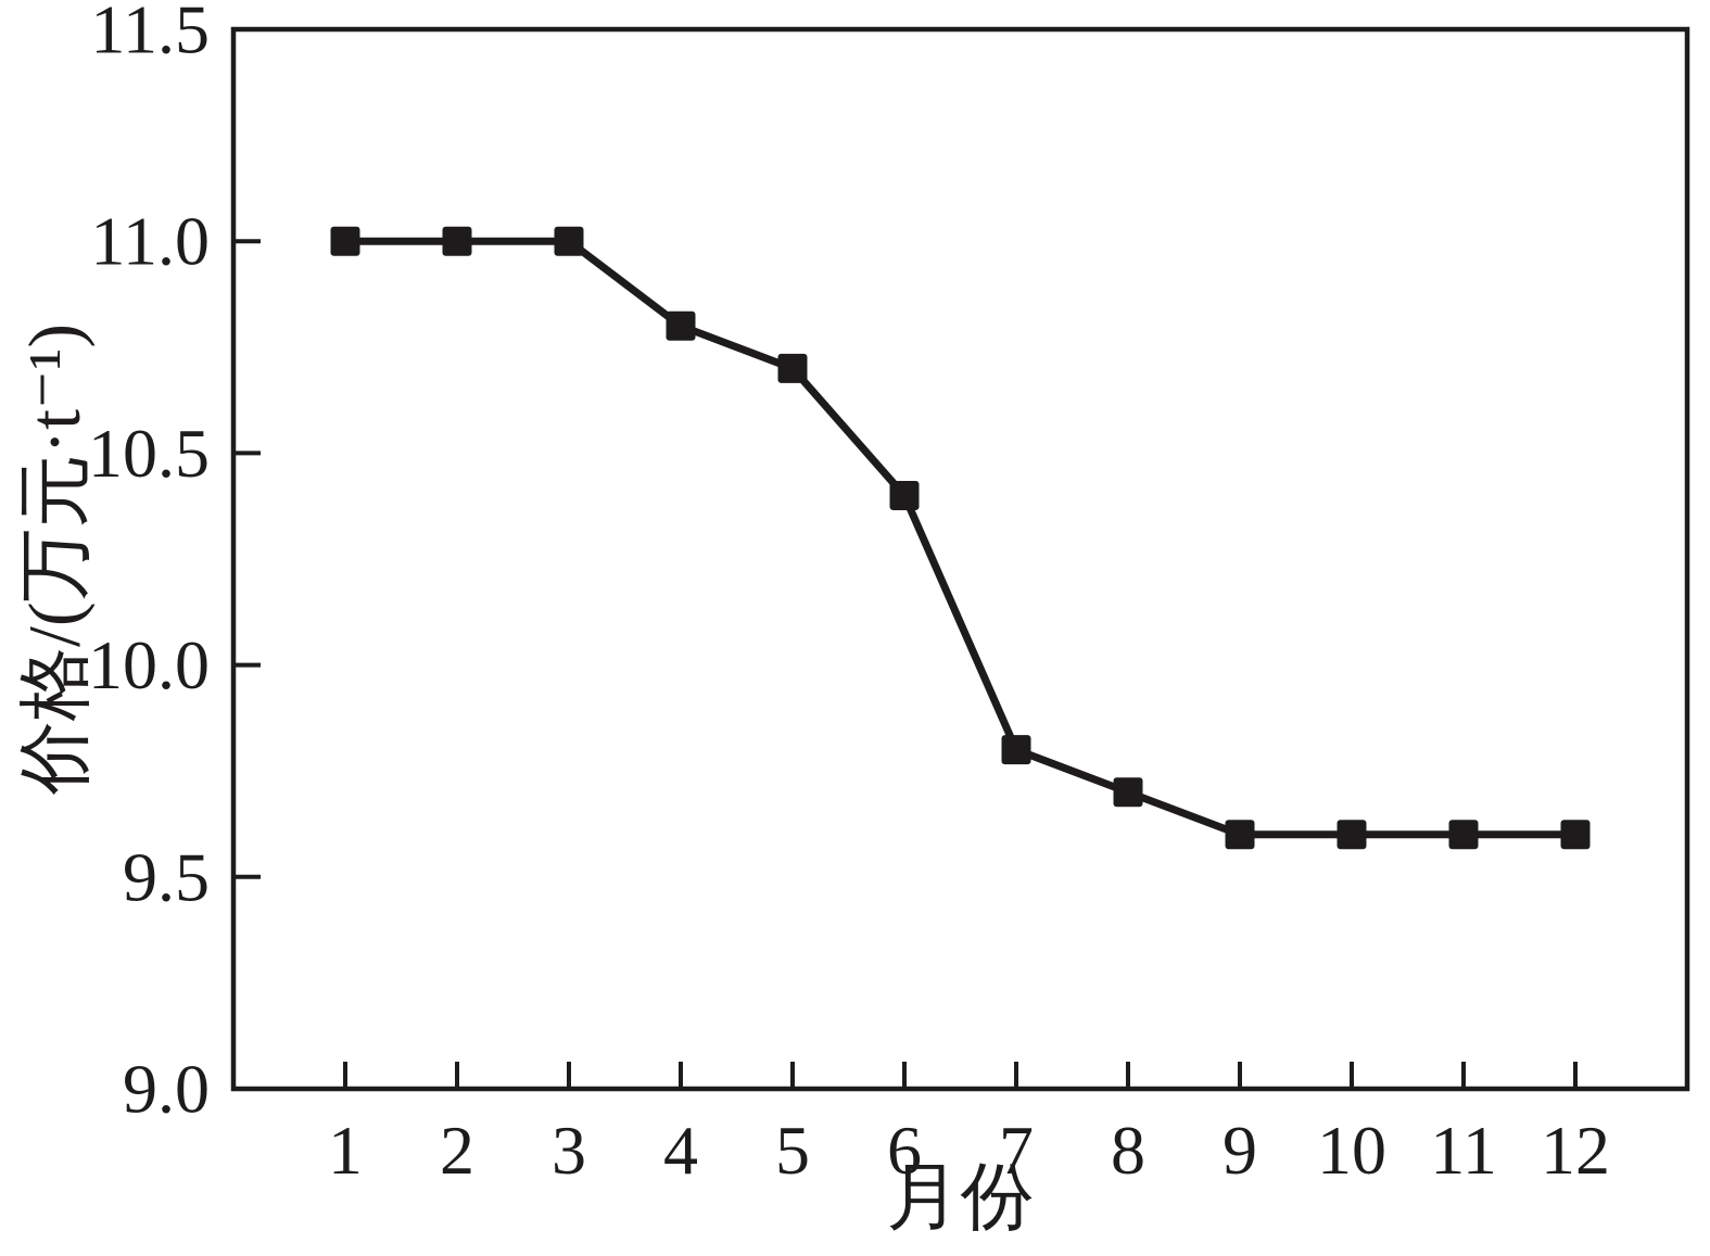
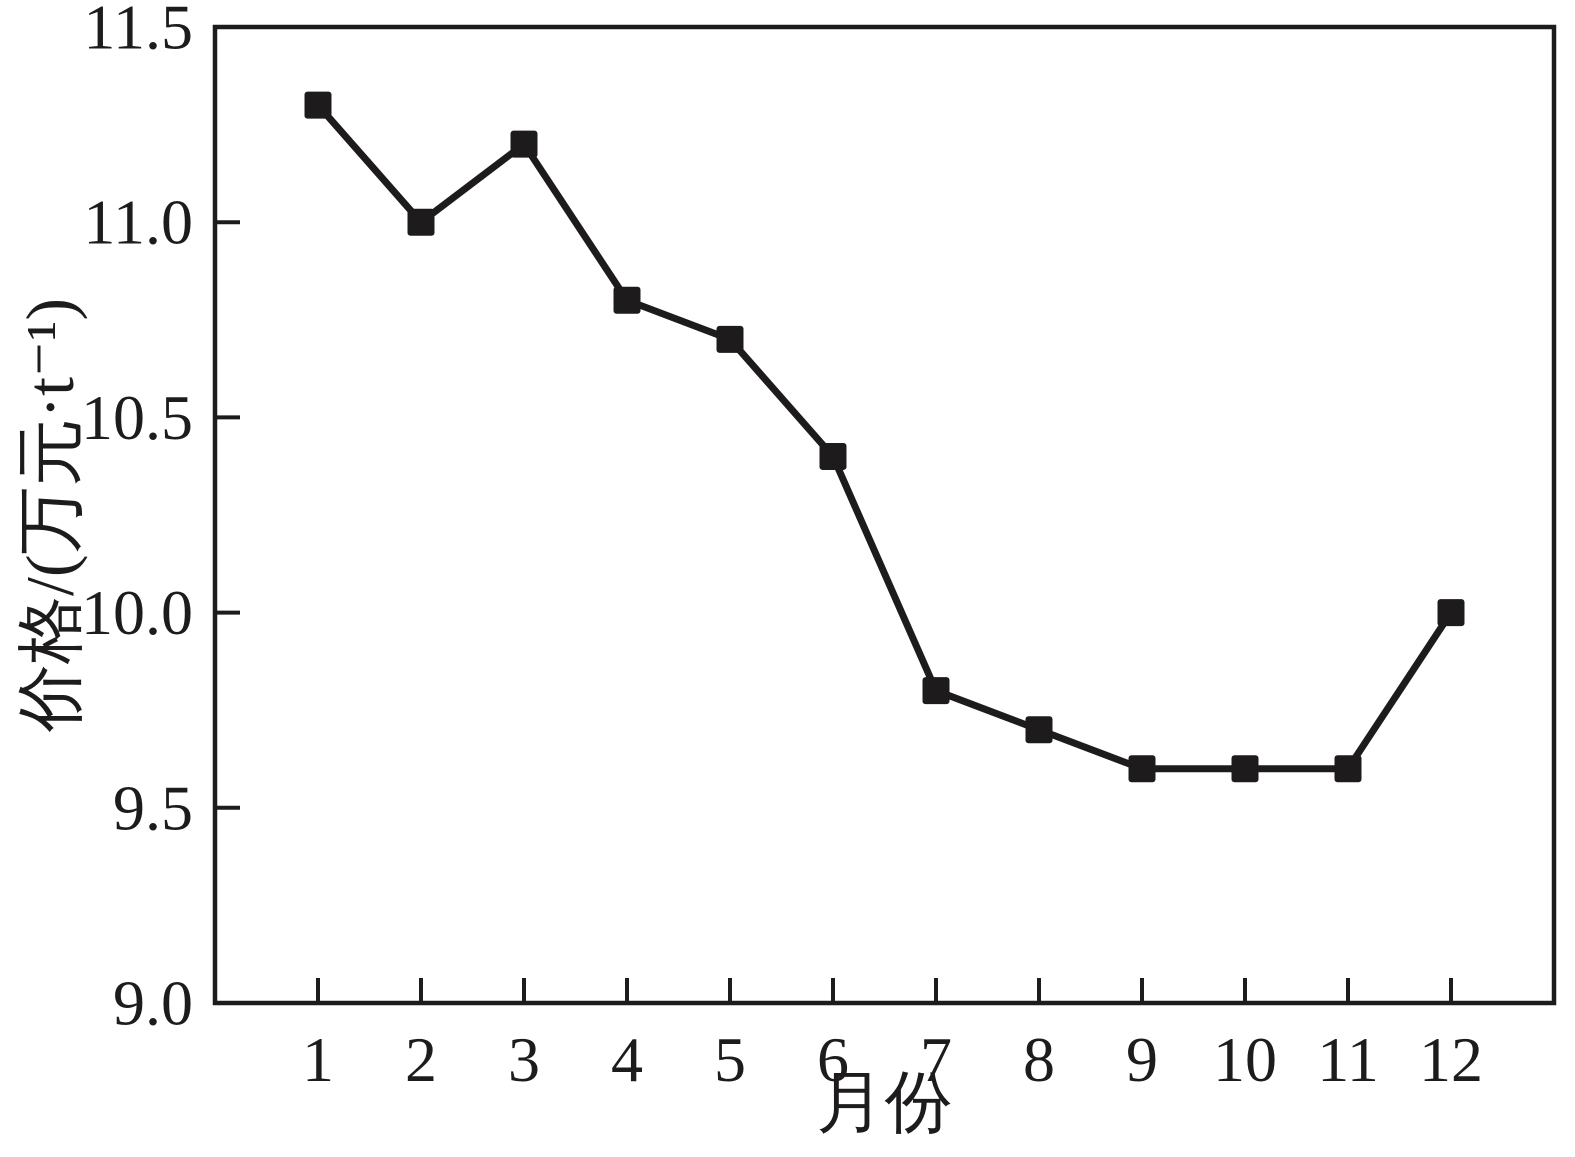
1: 11.0 -> 11.3
3: 11.0 -> 11.2
12: 9.6 -> 10.0
